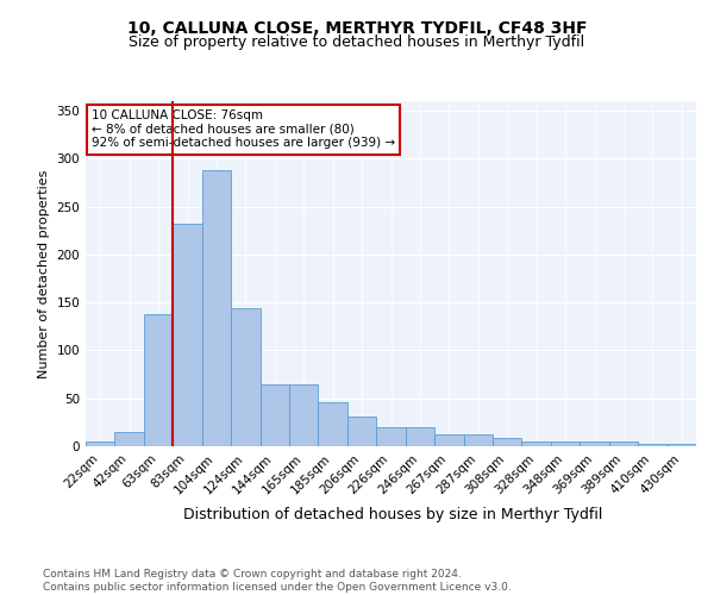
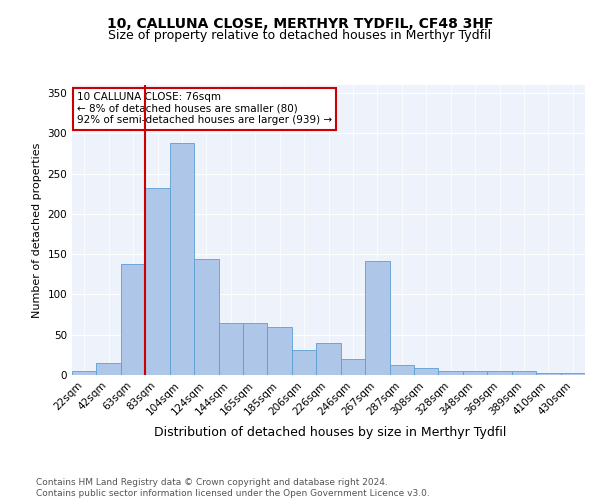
185sqm: 46 -> 60
226sqm: 20 -> 40
267sqm: 12 -> 142
